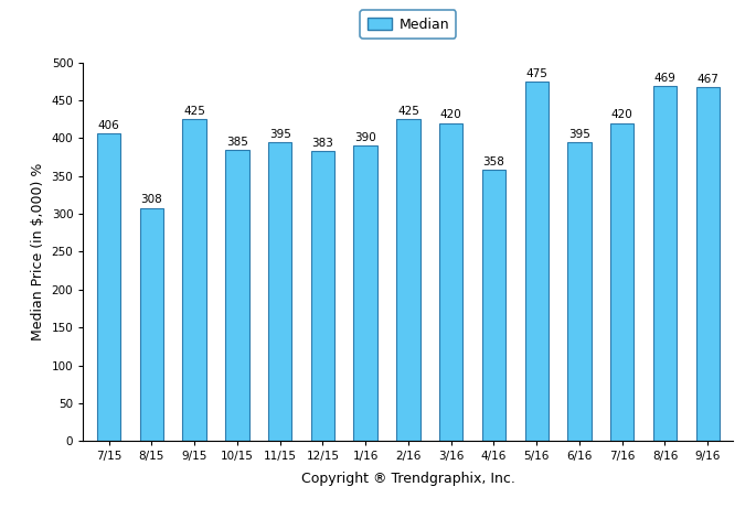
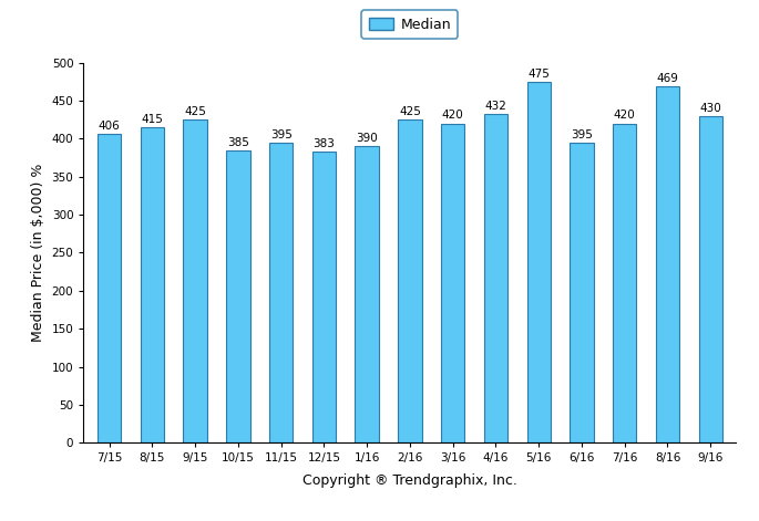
8/15: 308 -> 415
4/16: 358 -> 432
9/16: 467 -> 430
